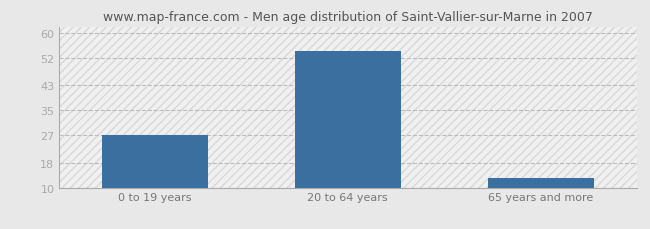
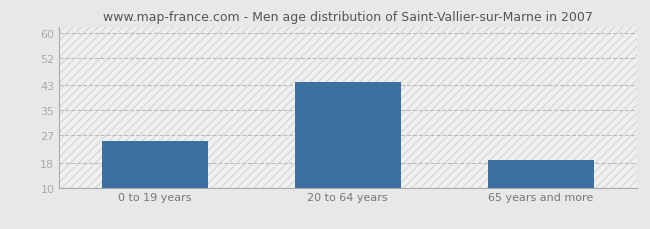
0 to 19 years: 27 -> 25
20 to 64 years: 54 -> 44
65 years and more: 13 -> 19
